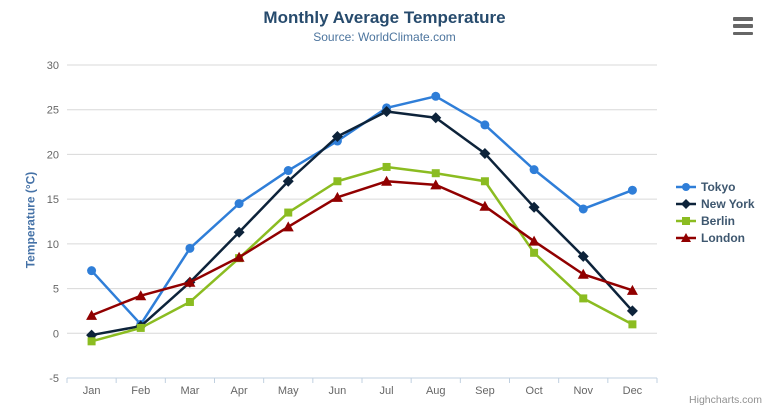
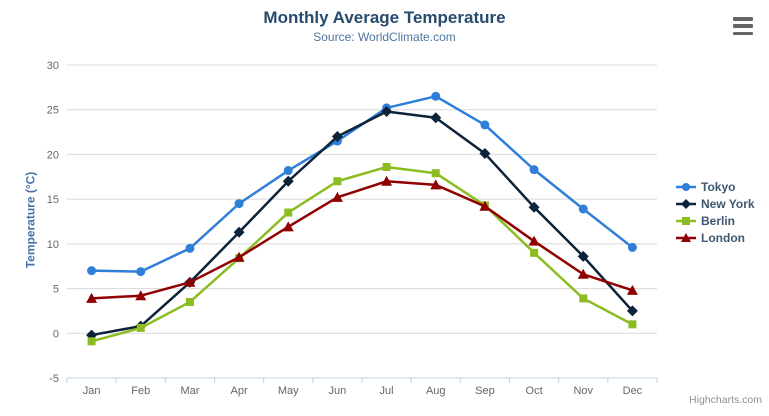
London/Jan: 2 -> 4
Tokyo/Feb: 1 -> 7
Berlin/Sep: 17 -> 14
Tokyo/Dec: 16 -> 10
